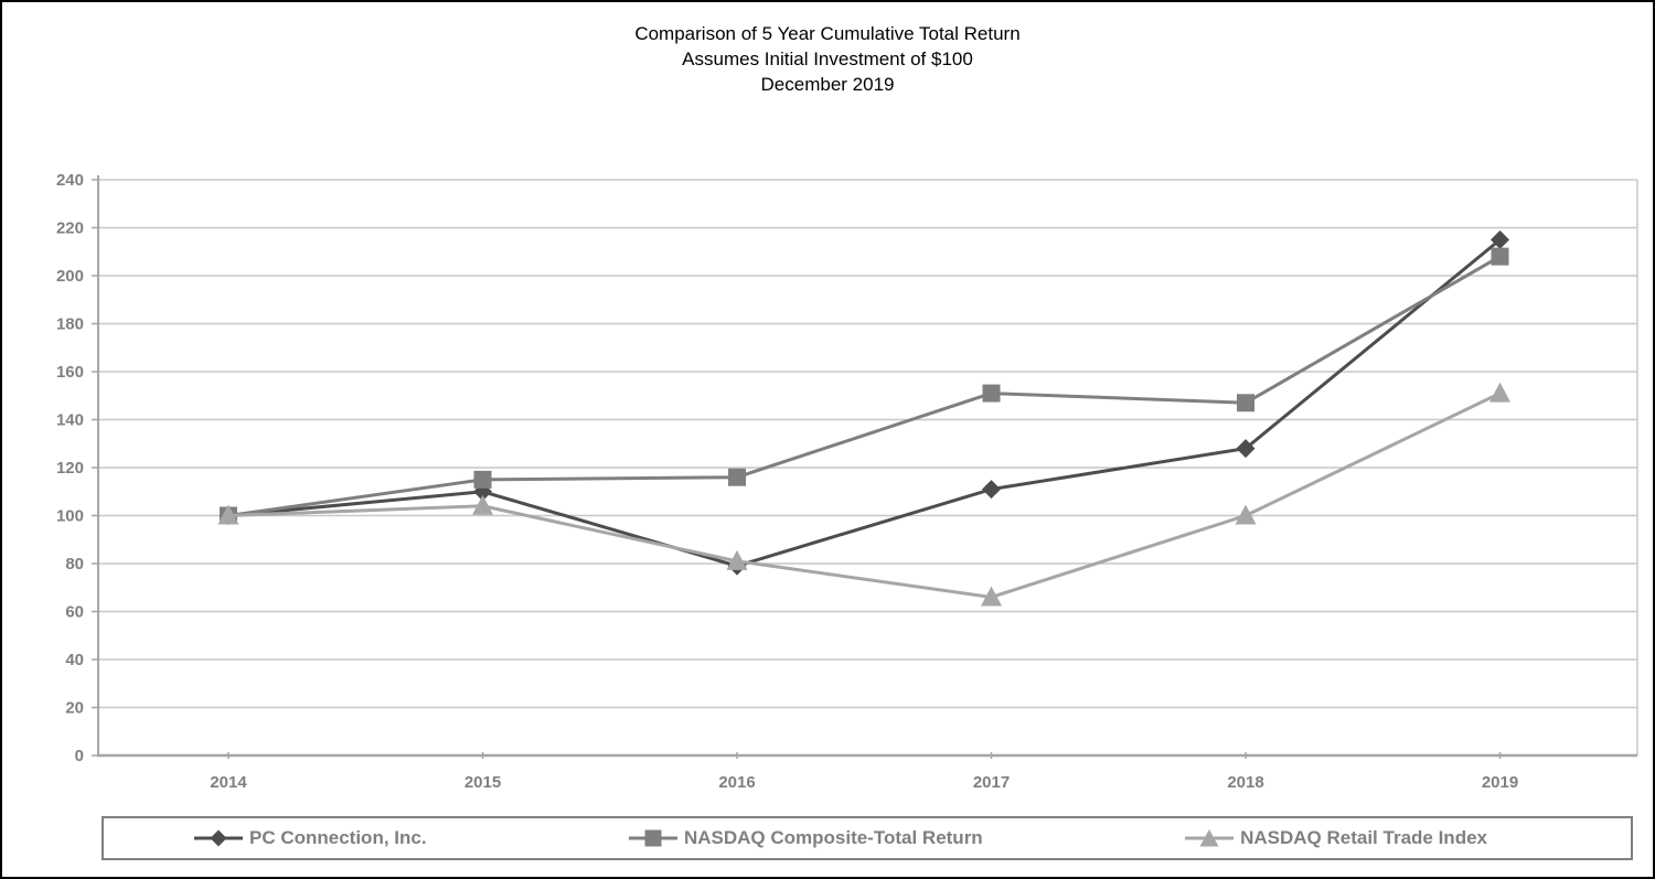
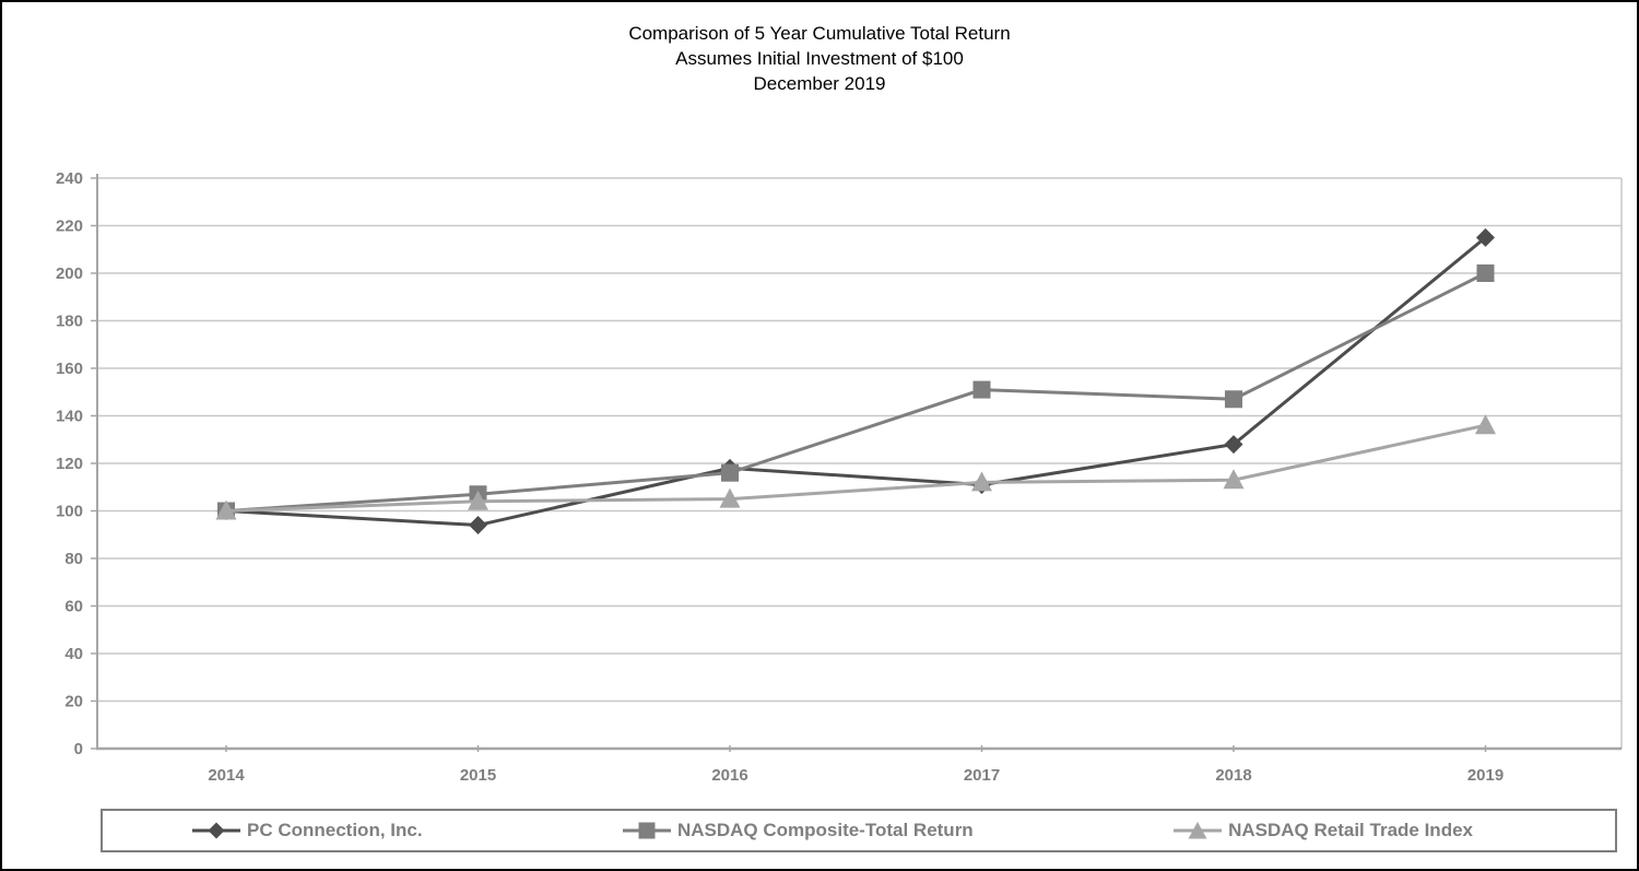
PC Connection, Inc./2015: 110 -> 94
NASDAQ Composite-Total Return/2015: 115 -> 107
PC Connection, Inc./2016: 79 -> 118
NASDAQ Retail Trade Index/2016: 81 -> 105
NASDAQ Retail Trade Index/2017: 66 -> 112
NASDAQ Retail Trade Index/2018: 100 -> 113
NASDAQ Composite-Total Return/2019: 208 -> 200
NASDAQ Retail Trade Index/2019: 151 -> 136
